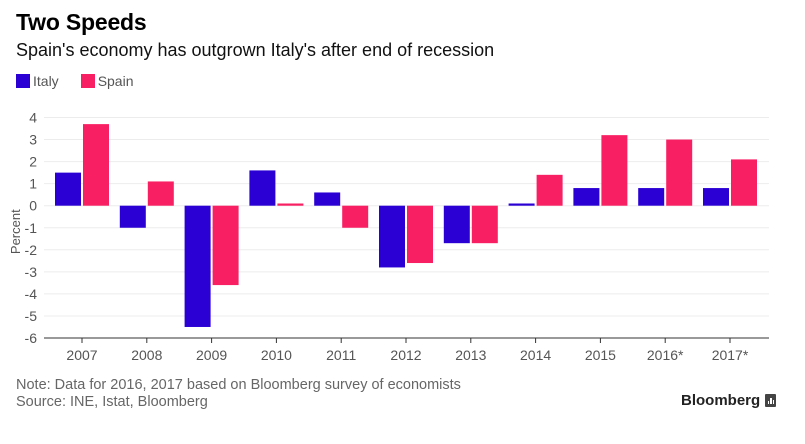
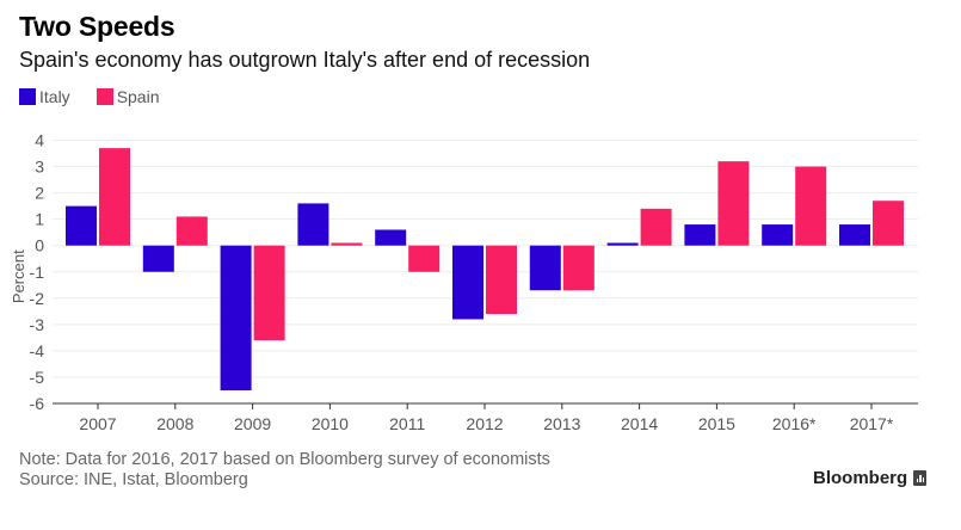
Spain/2017*: 2.1 -> 1.7
